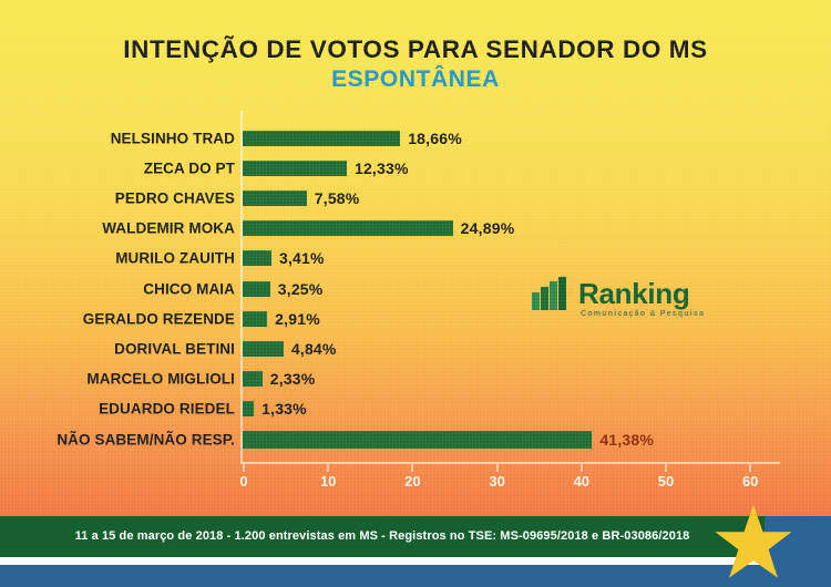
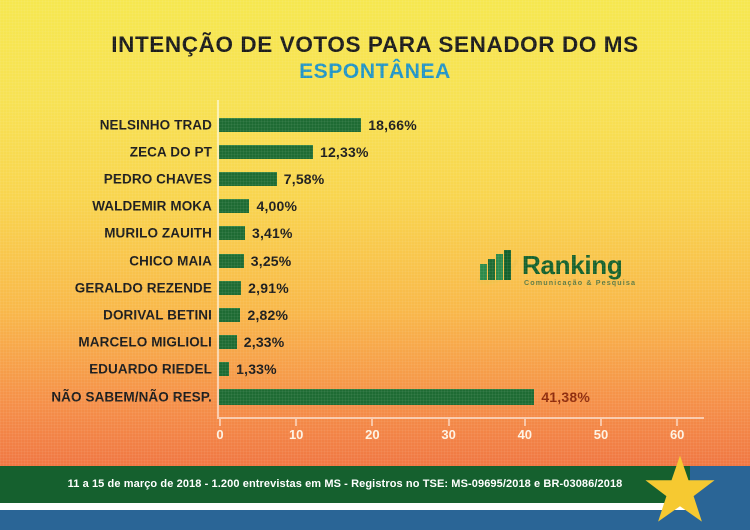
WALDEMIR MOKA: 24,89% -> 4,00%
DORIVAL BETINI: 4,84% -> 2,82%
